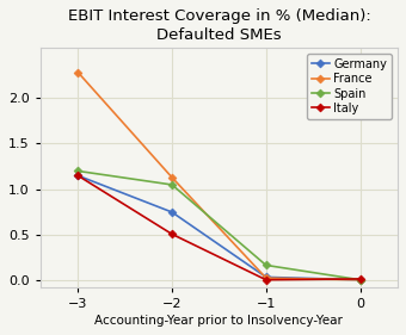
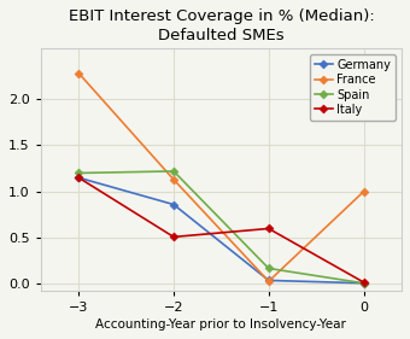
Germany/−2: 0.75 -> 0.86
Spain/−2: 1.05 -> 1.22
Italy/−1: 0.01 -> 0.60
France/0: 0.01 -> 1.00
